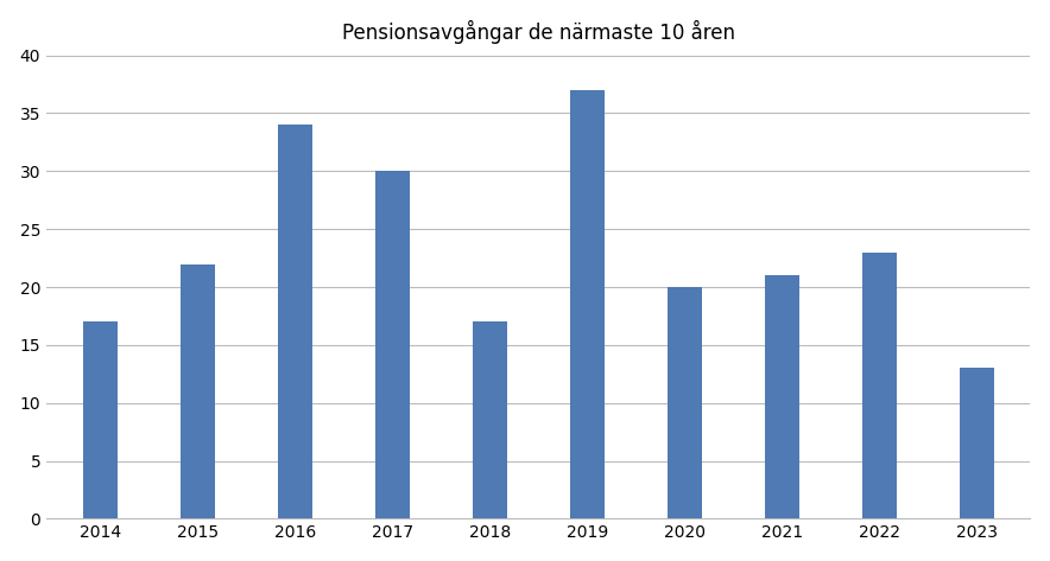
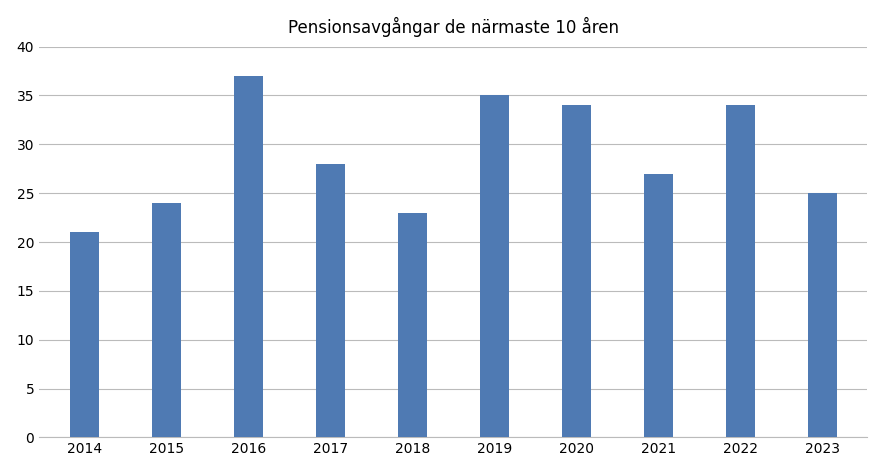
2014: 17 -> 21
2015: 22 -> 24
2016: 34 -> 37
2017: 30 -> 28
2018: 17 -> 23
2019: 37 -> 35
2020: 20 -> 34
2021: 21 -> 27
2022: 23 -> 34
2023: 13 -> 25
